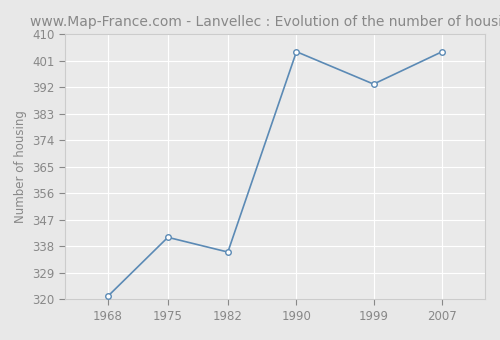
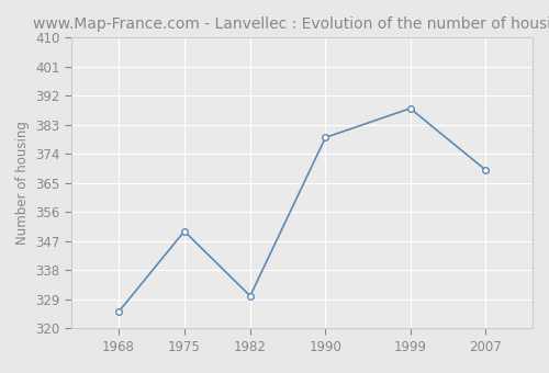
1968: 321 -> 325
1975: 341 -> 350
1982: 336 -> 330
1990: 404 -> 379
1999: 393 -> 388
2007: 404 -> 369
